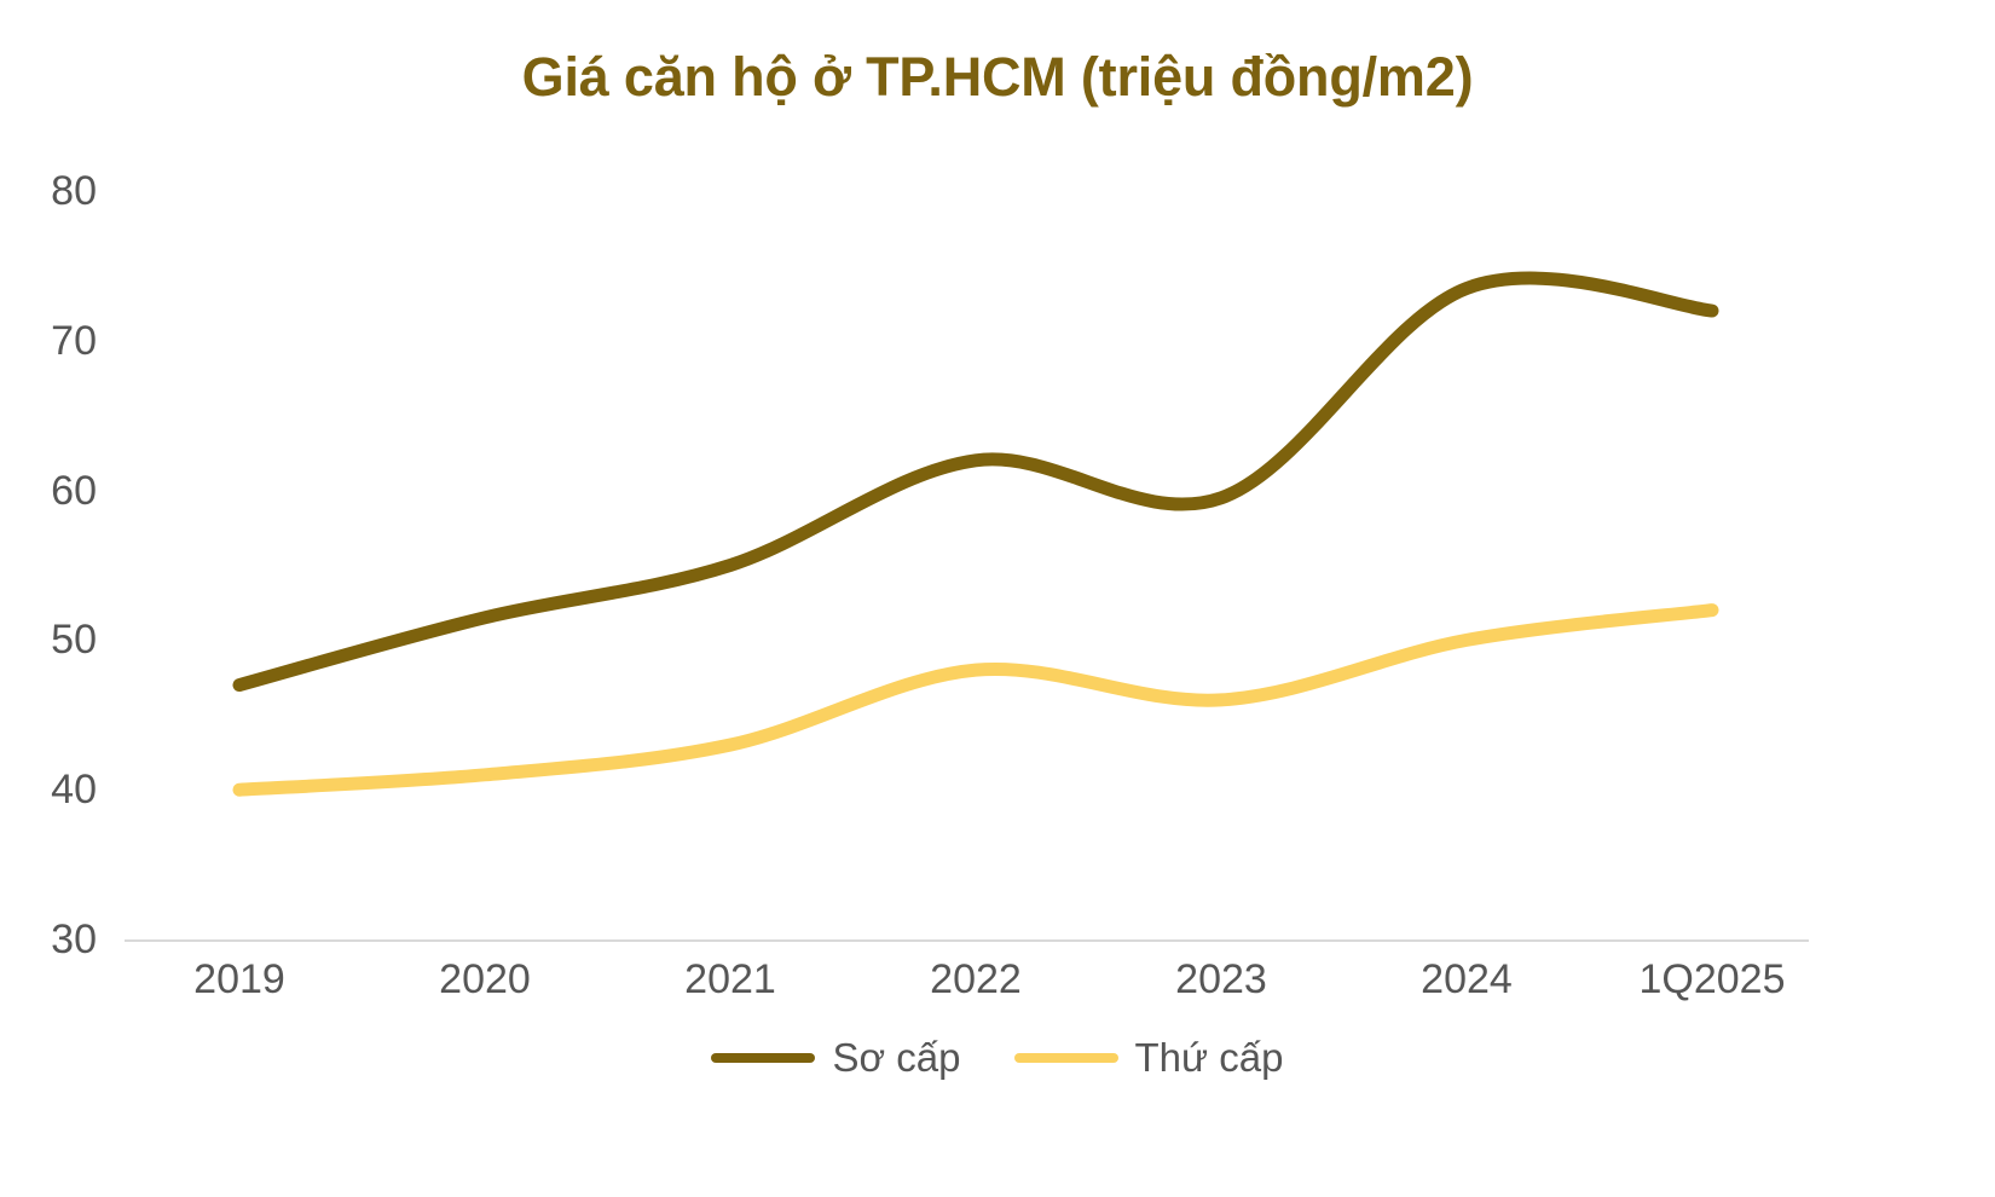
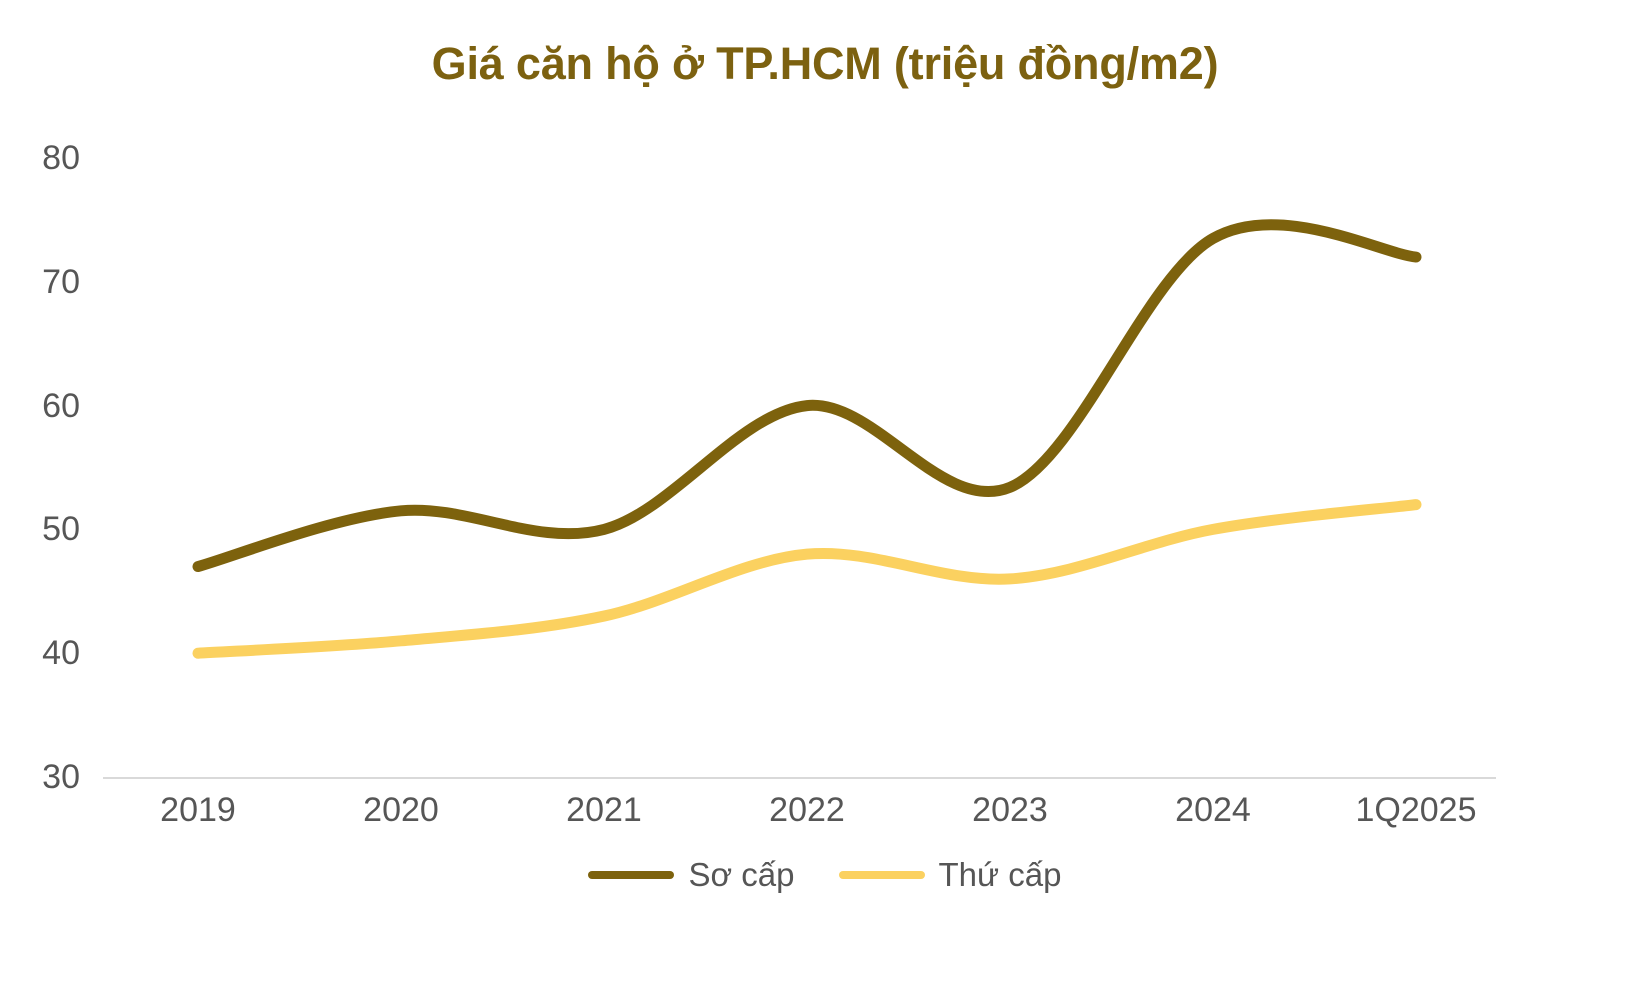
Sơ cấp/2021: 55.0 -> 50.0
Sơ cấp/2022: 62.0 -> 60.0
Sơ cấp/2023: 59.5 -> 53.4
